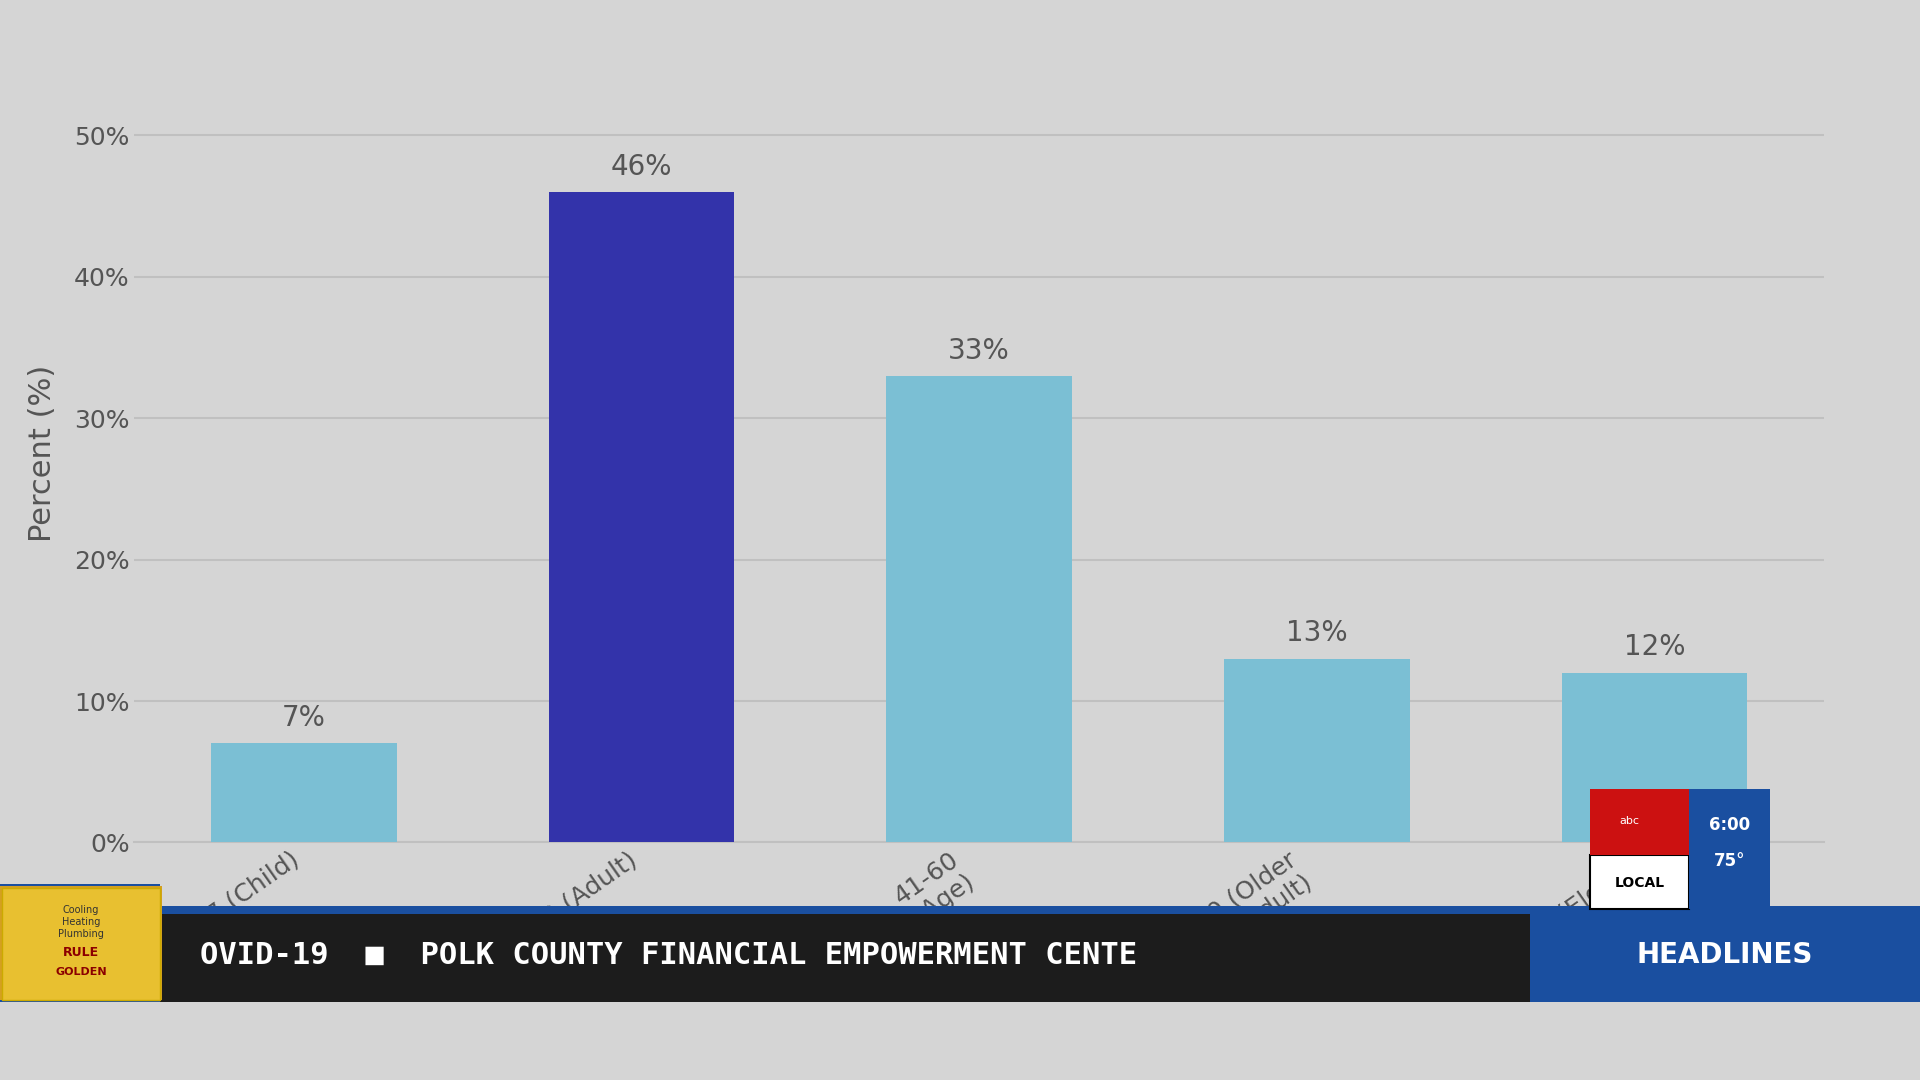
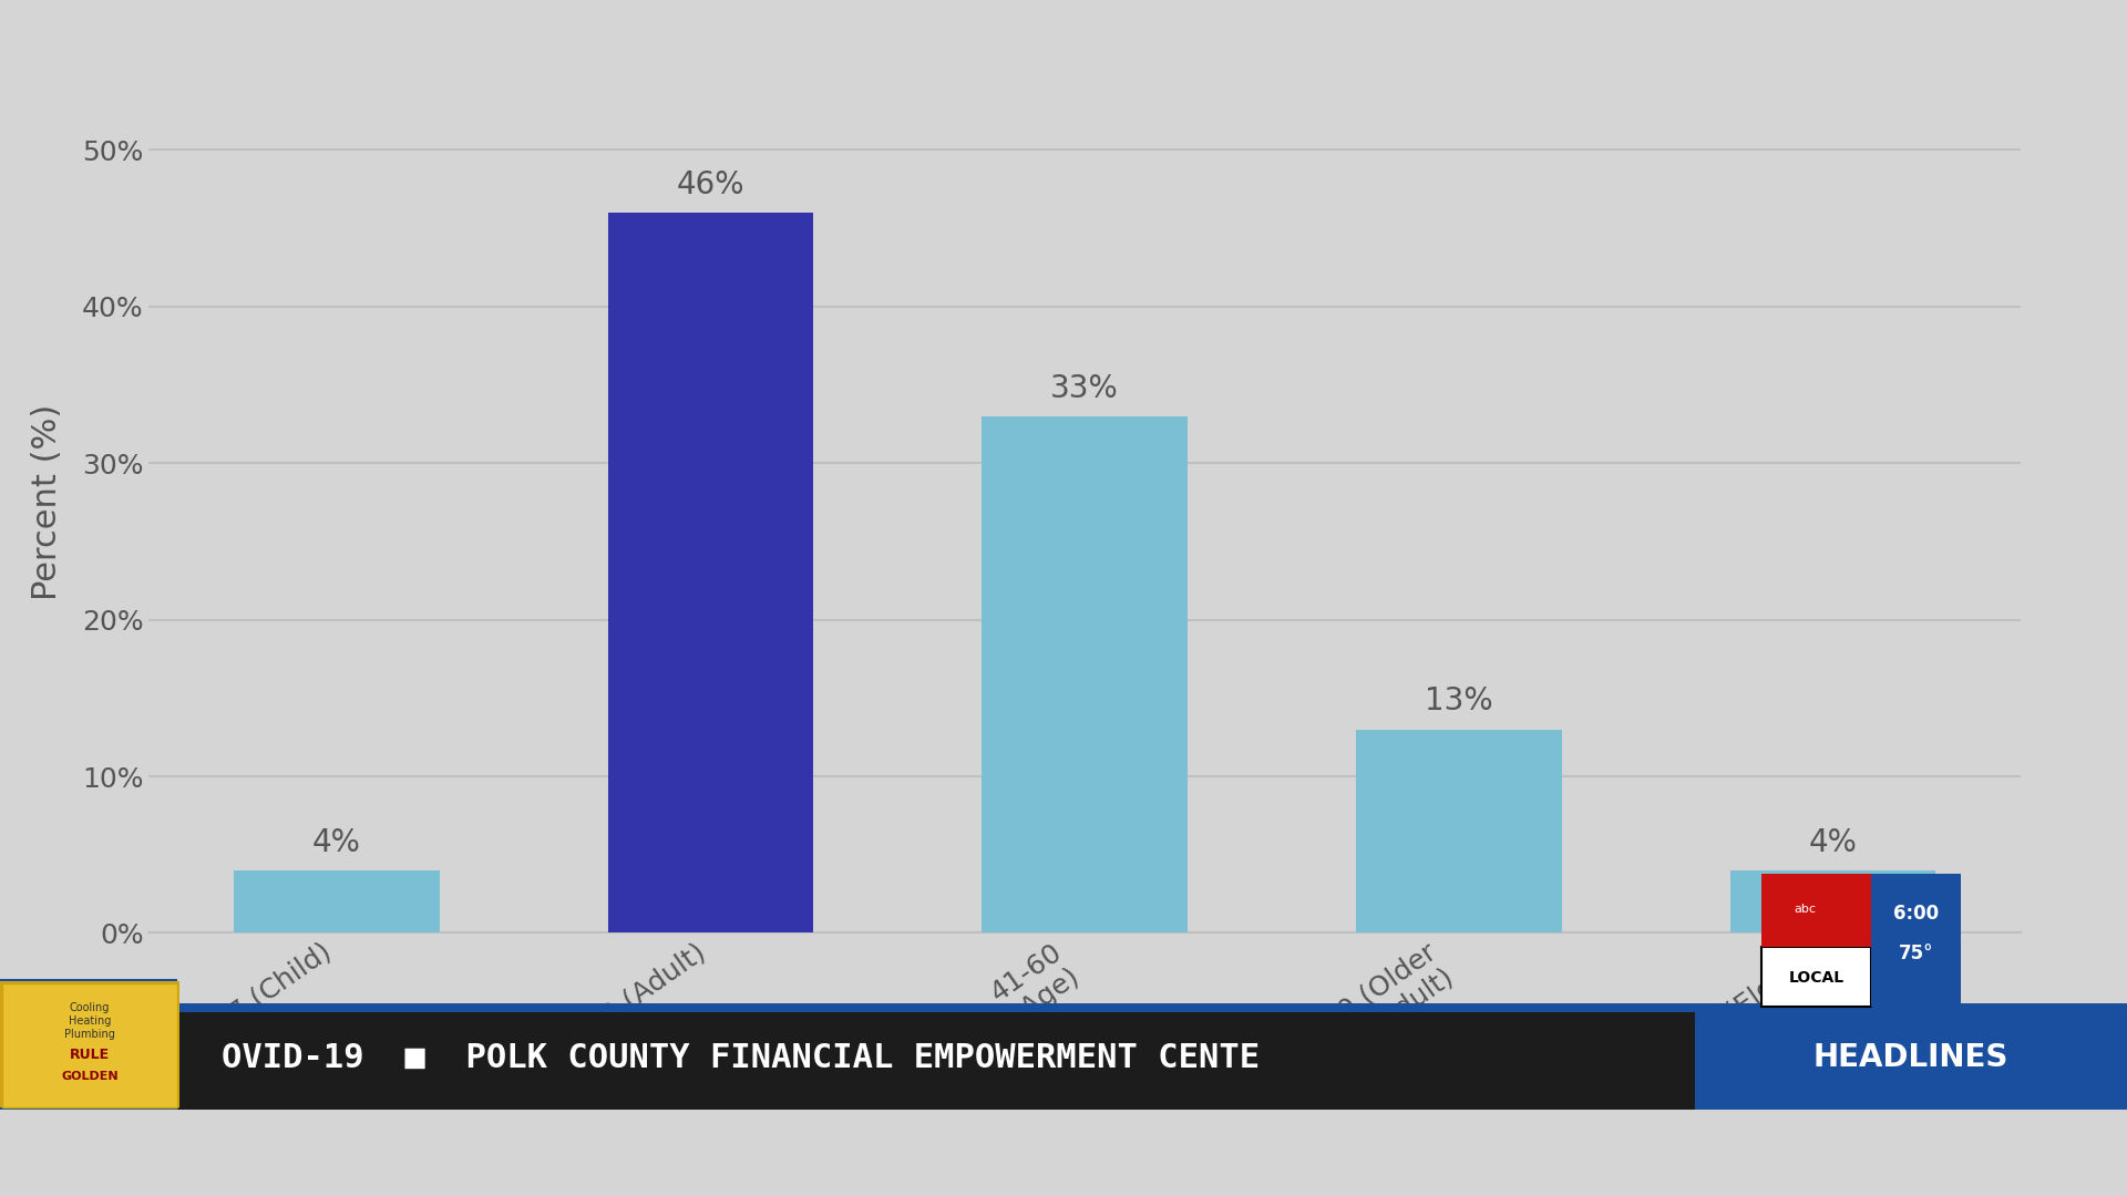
0-17 (Child): 7% -> 4%
>80 (Elderly): 12% -> 4%
